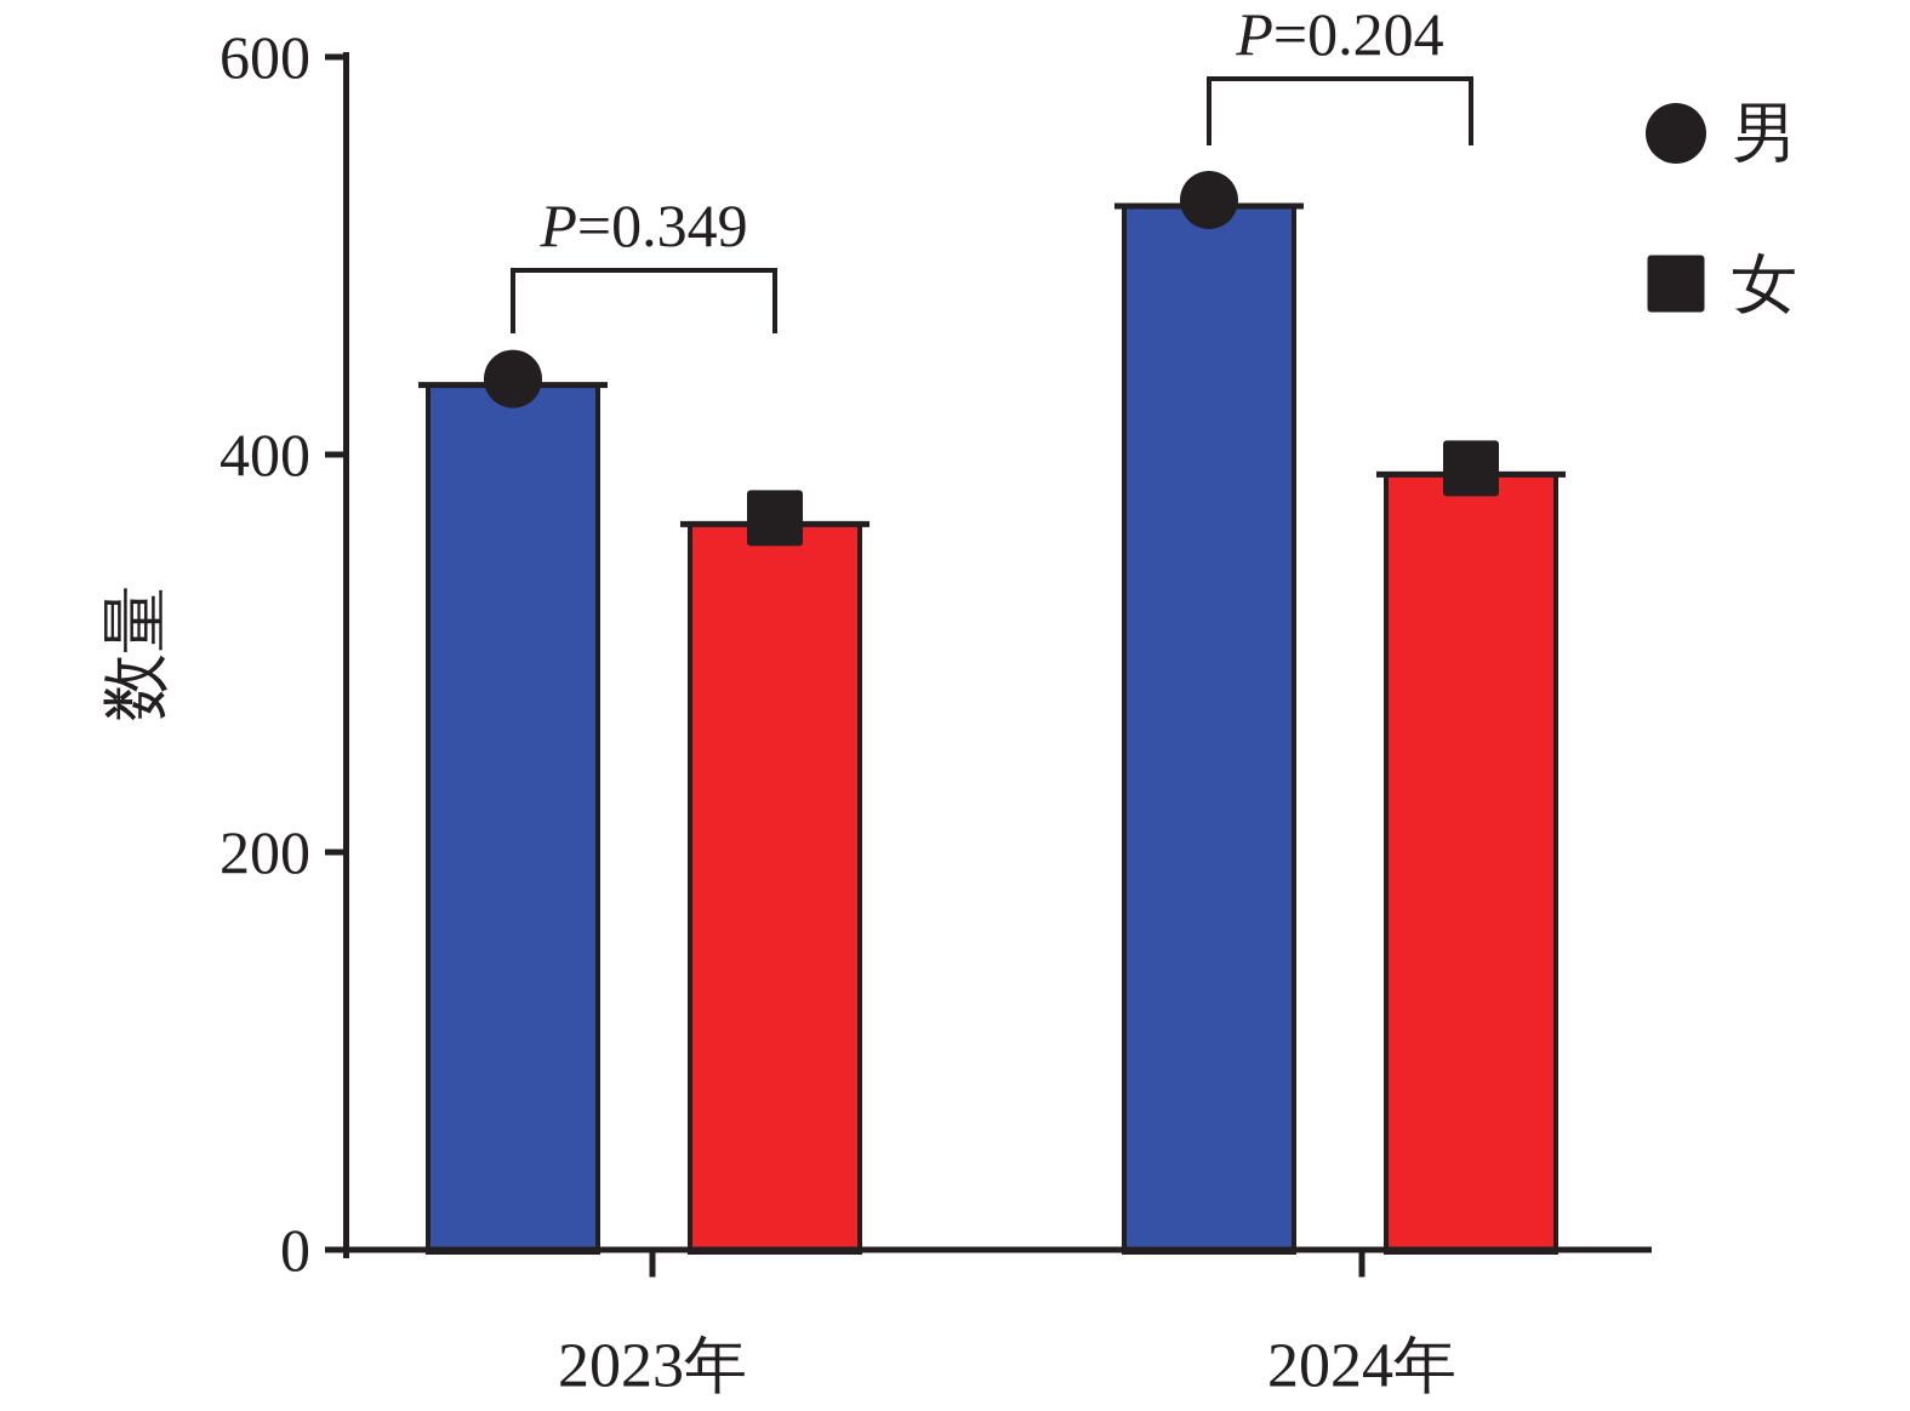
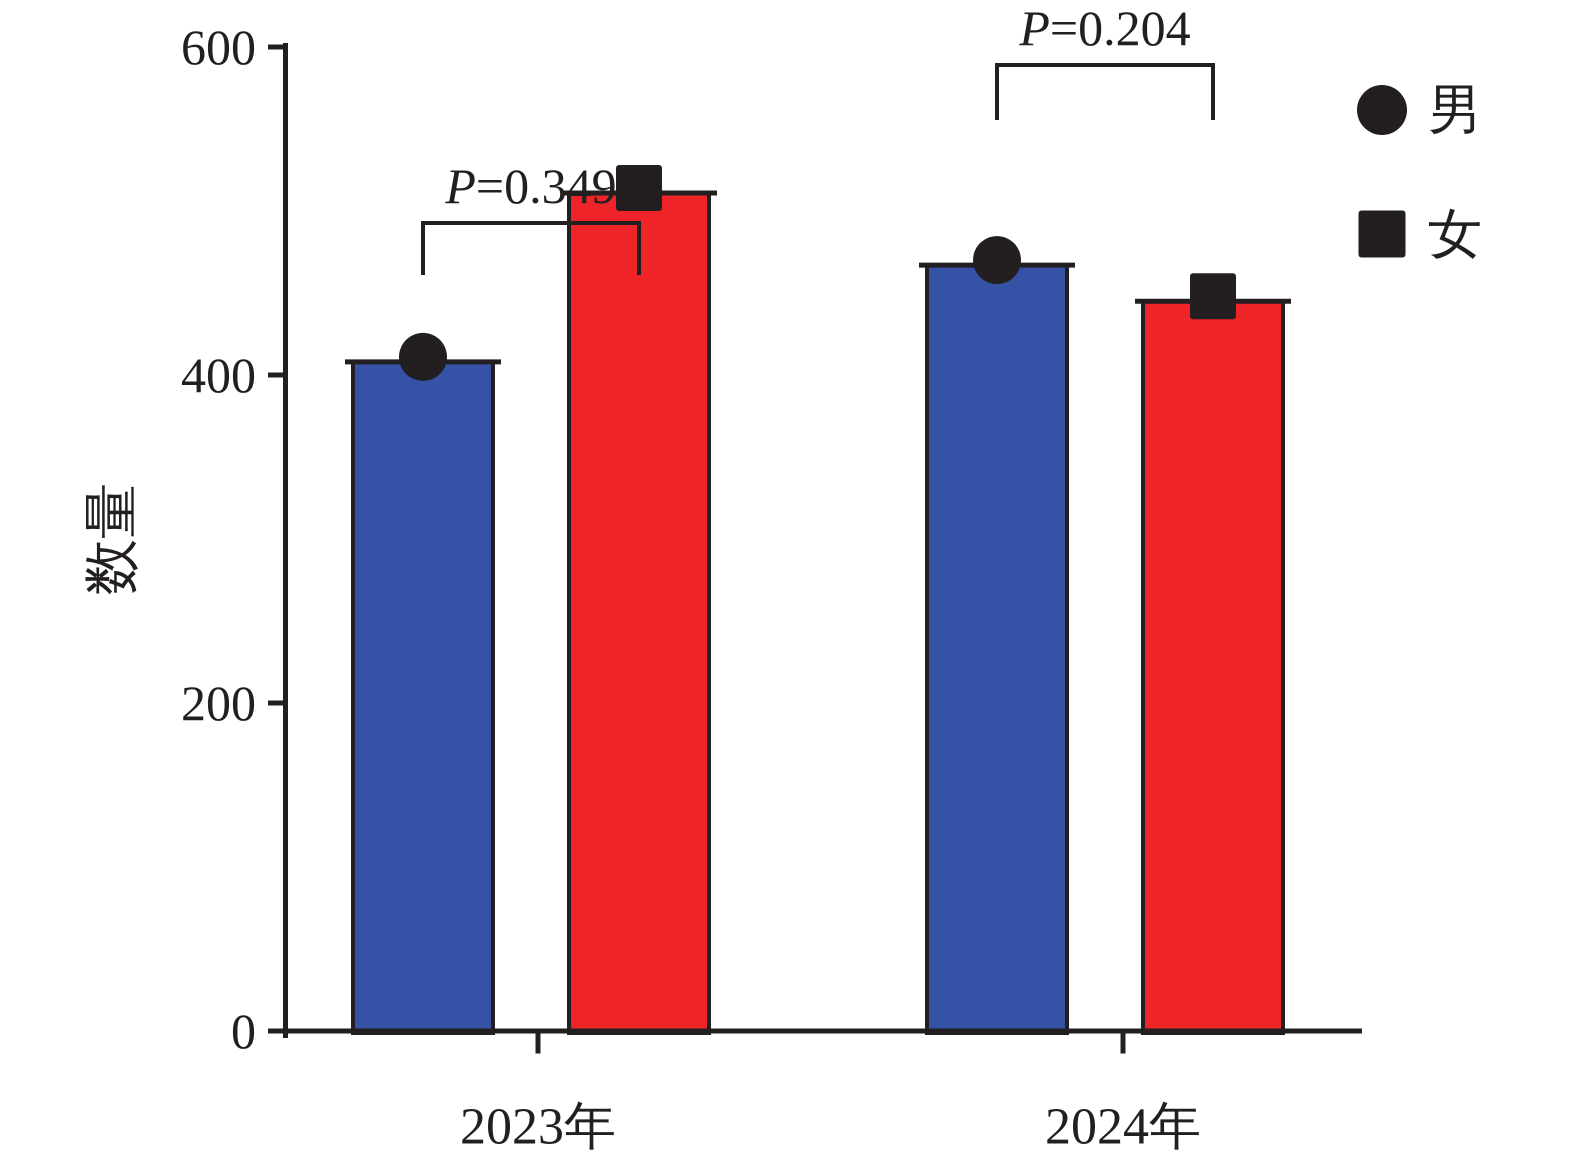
男/2023年: 435 -> 408
女/2023年: 365 -> 511
男/2024年: 525 -> 467
女/2024年: 390 -> 445
